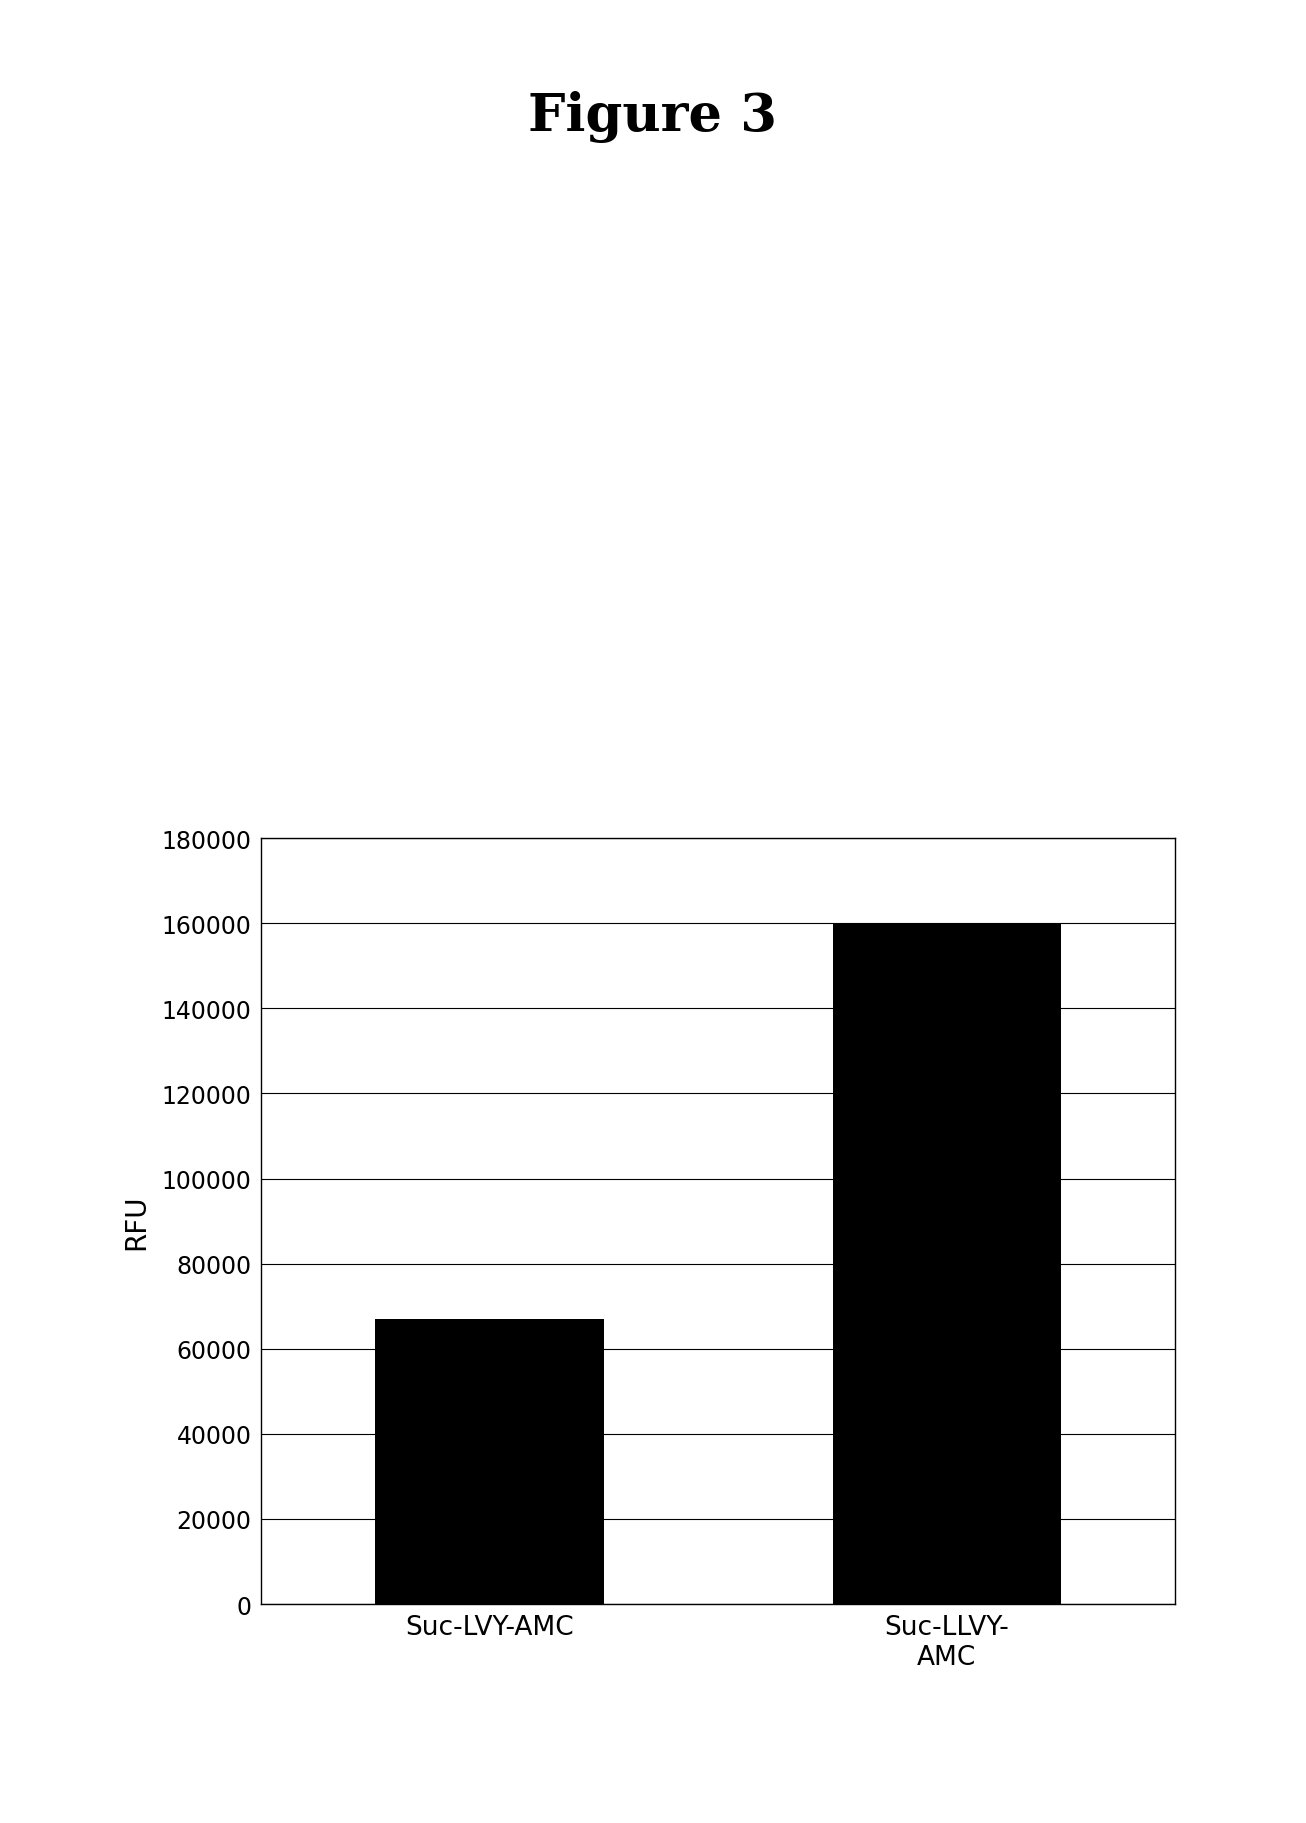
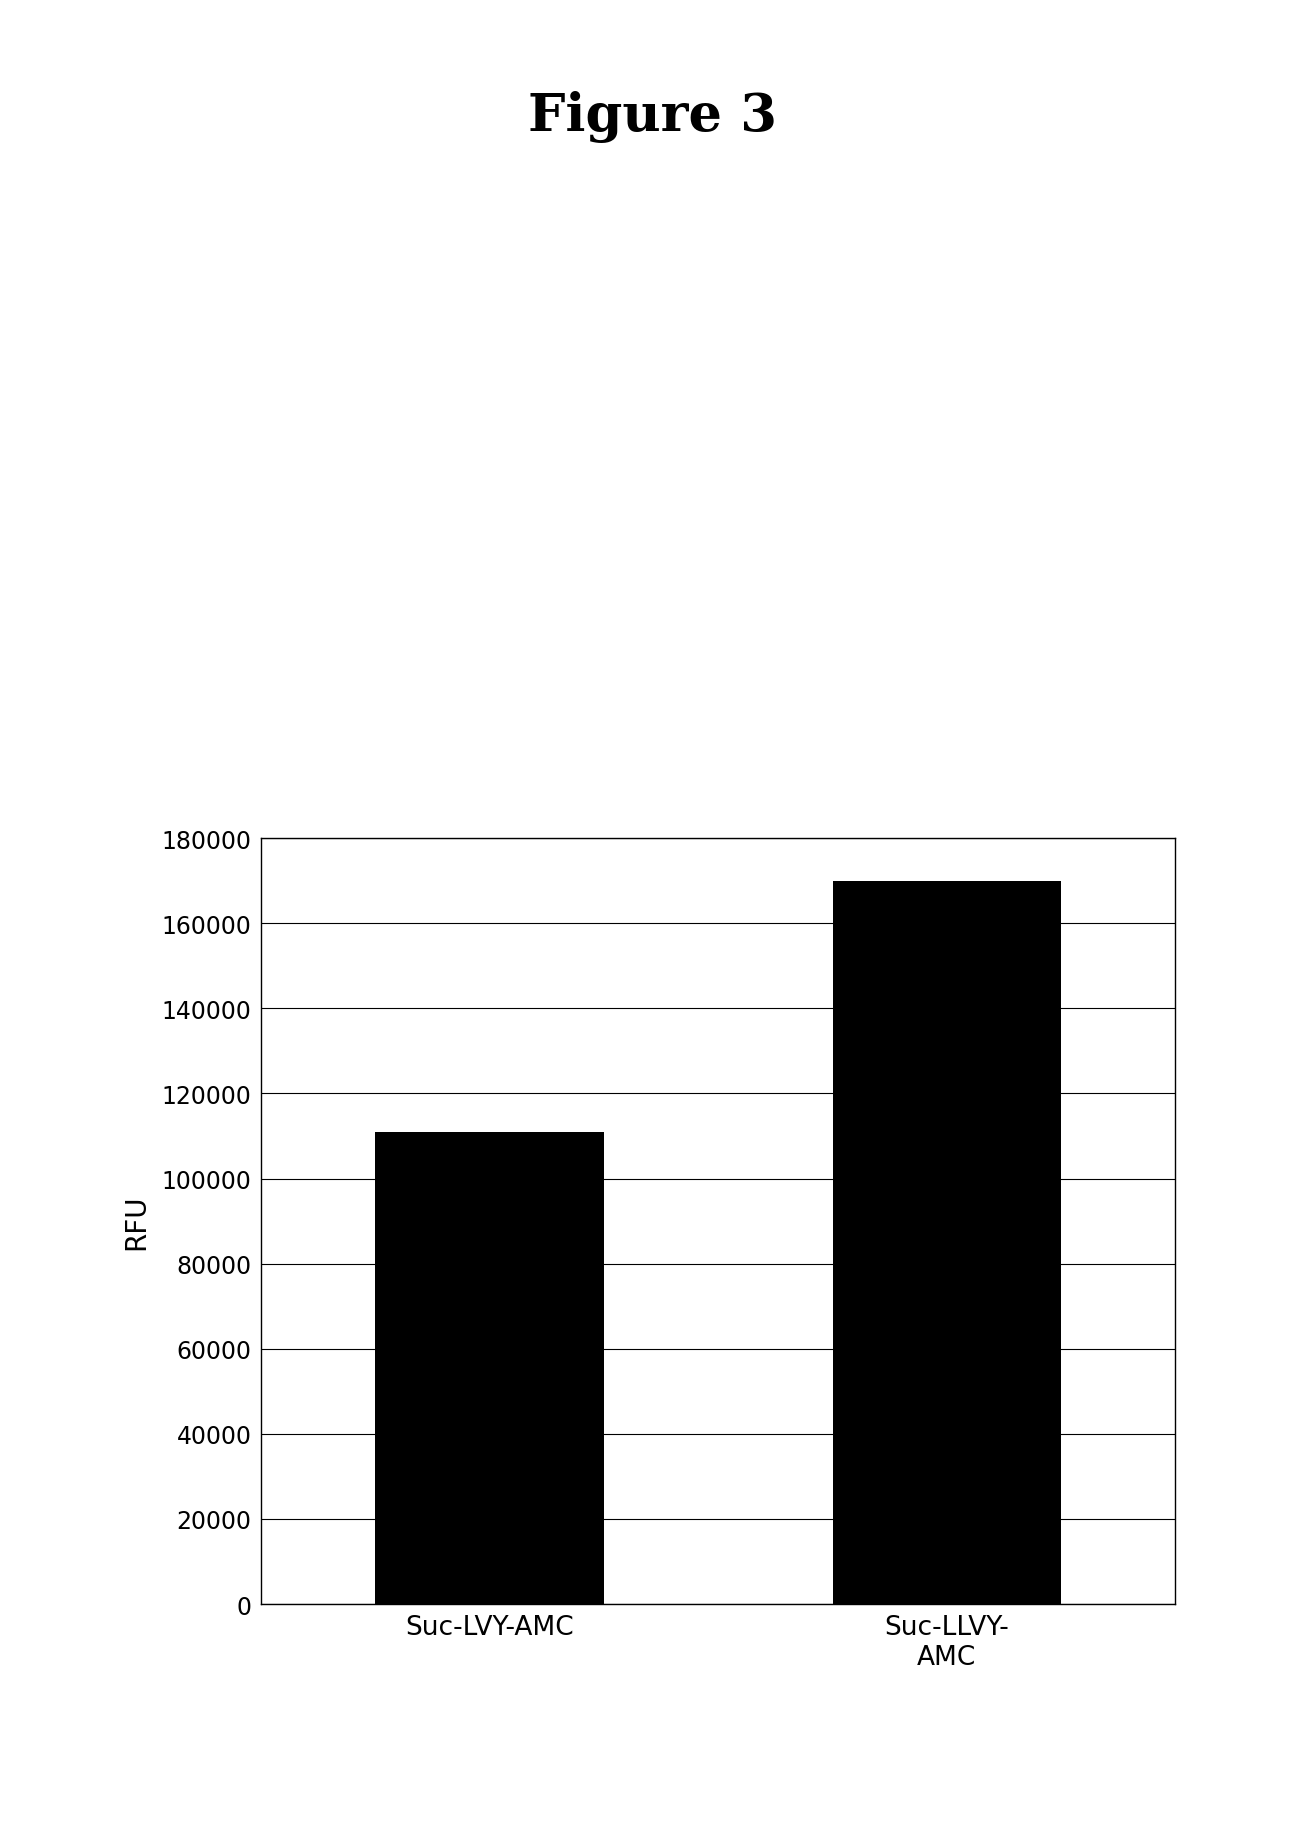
Suc-LVY-AMC: 67000 -> 111000
Suc-LLVY- AMC: 160000 -> 170000
